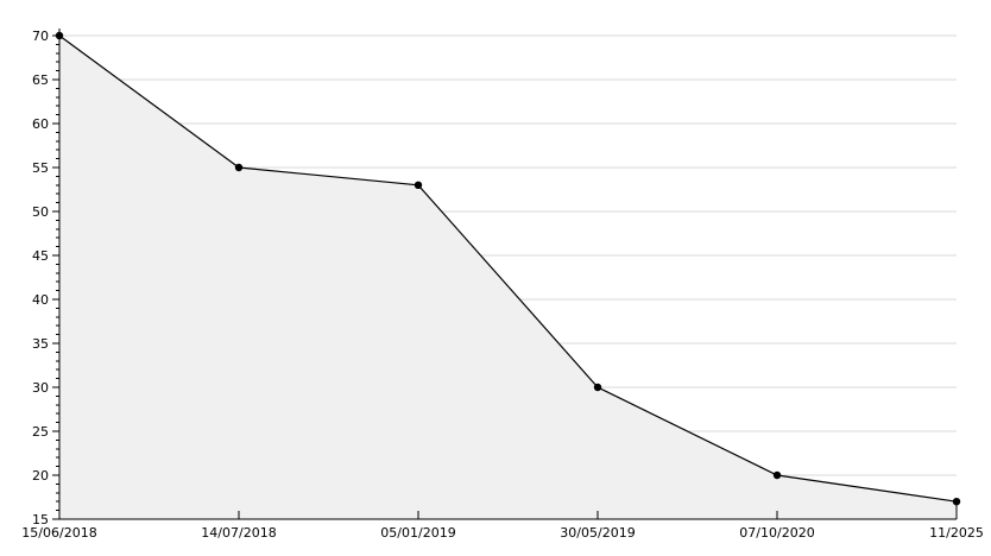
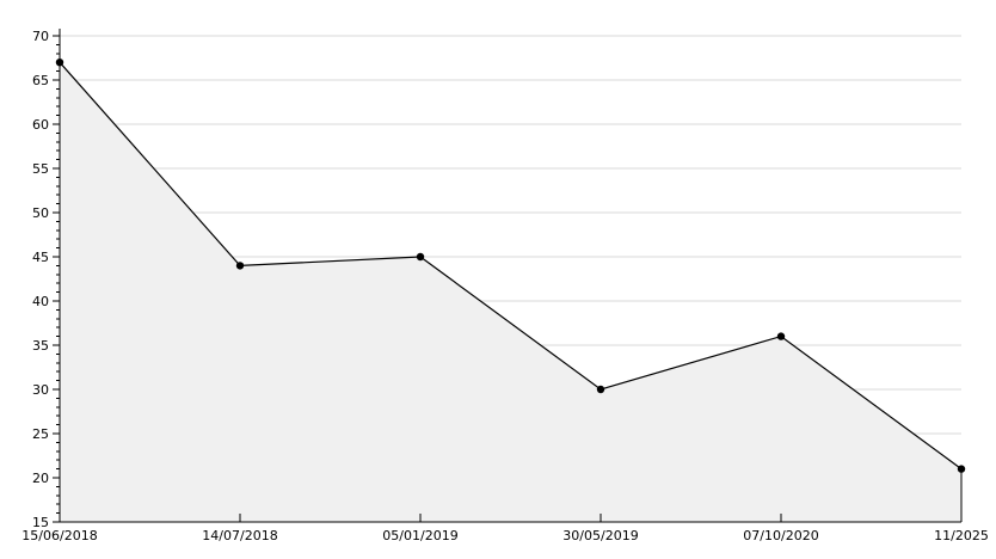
15/06/2018: 70 -> 67
14/07/2018: 55 -> 44
05/01/2019: 53 -> 45
07/10/2020: 20 -> 36
11/2025: 17 -> 21
